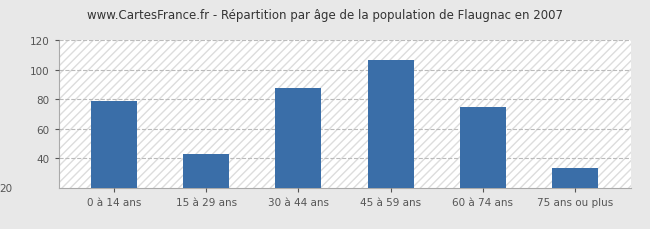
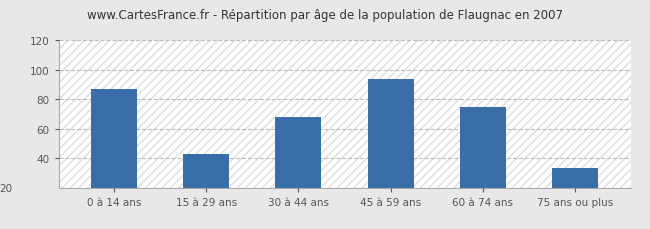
0 à 14 ans: 79 -> 87
30 à 44 ans: 88 -> 68
45 à 59 ans: 107 -> 94
